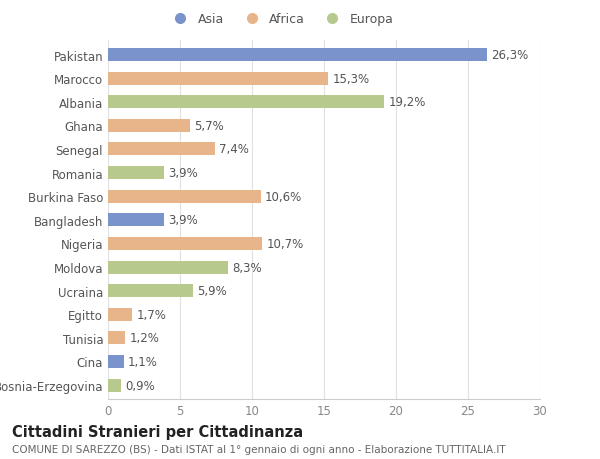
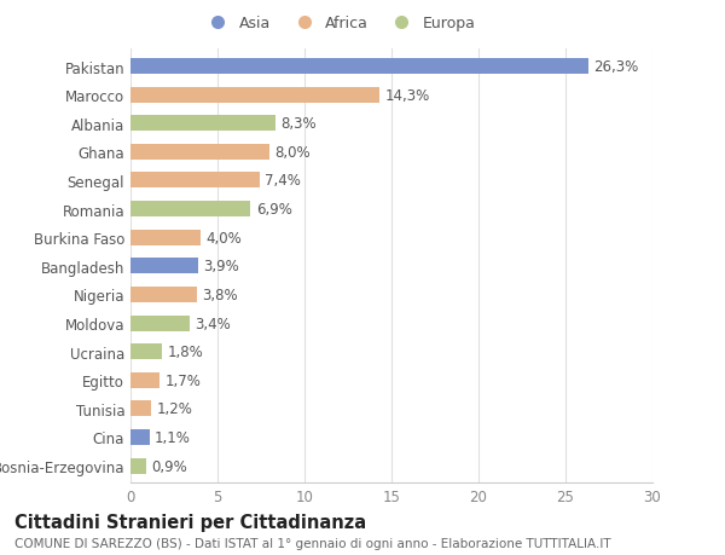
Marocco: 15,3% -> 14,3%
Albania: 19,2% -> 8,3%
Ghana: 5,7% -> 8,0%
Romania: 3,9% -> 6,9%
Burkina Faso: 10,6% -> 4,0%
Nigeria: 10,7% -> 3,8%
Moldova: 8,3% -> 3,4%
Ucraina: 5,9% -> 1,8%
